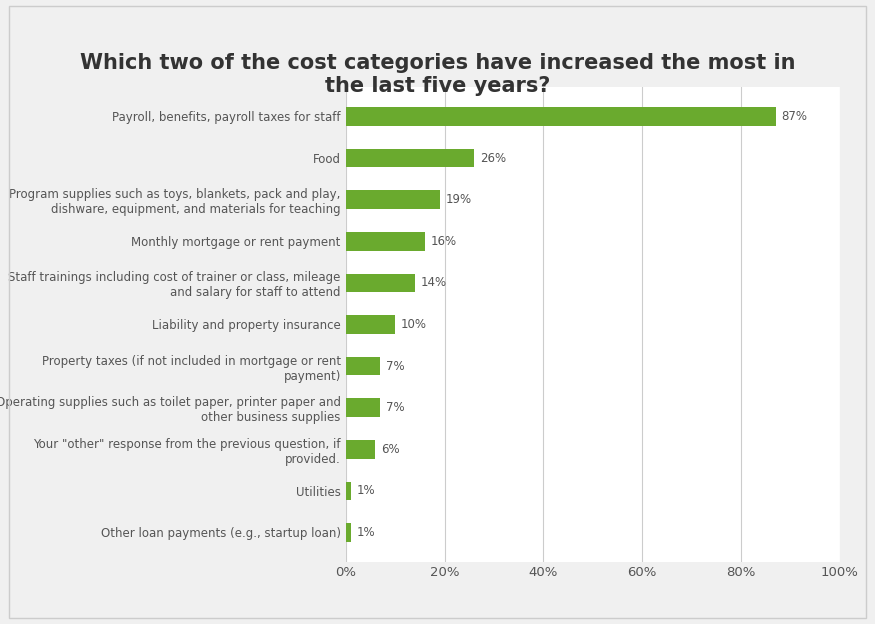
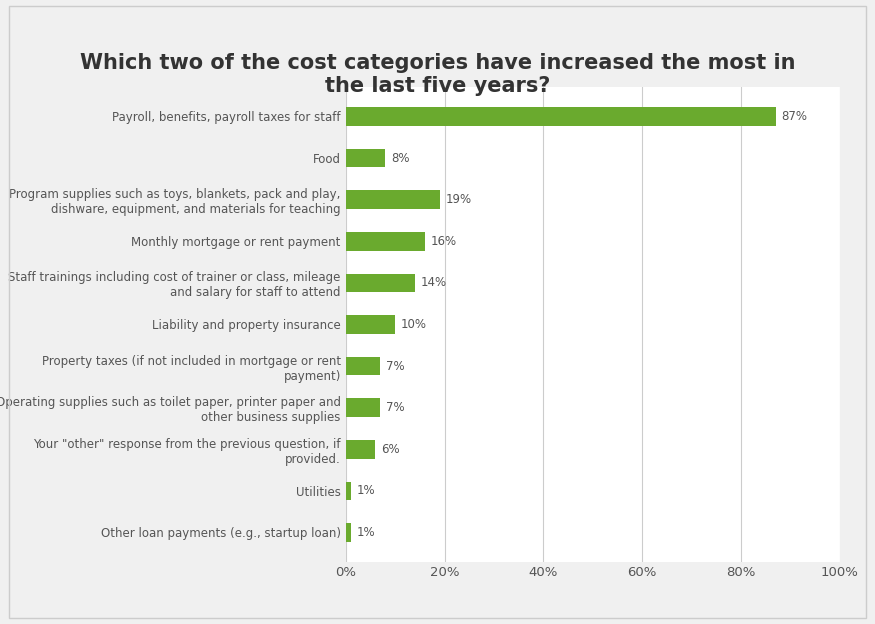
Food: 26% -> 8%
